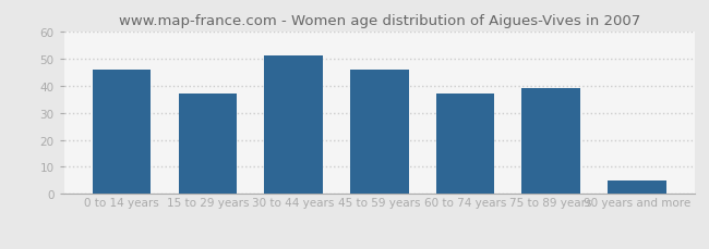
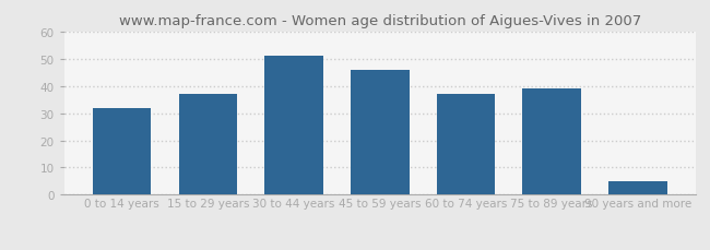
0 to 14 years: 46 -> 32
